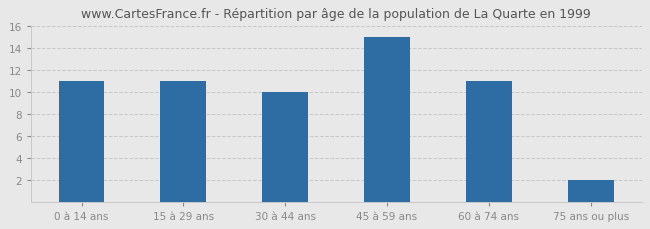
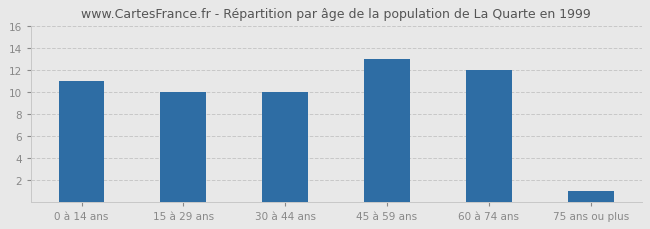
15 à 29 ans: 11 -> 10
45 à 59 ans: 15 -> 13
60 à 74 ans: 11 -> 12
75 ans ou plus: 2 -> 1
